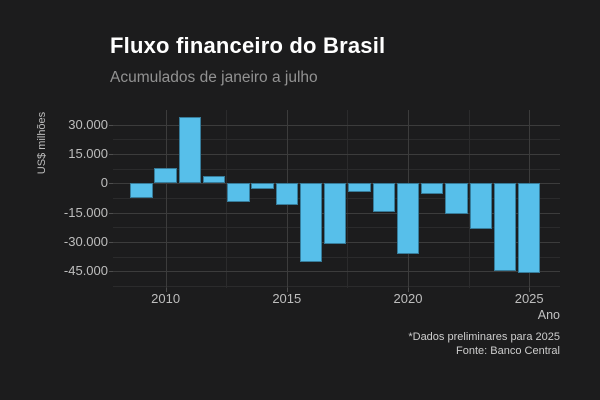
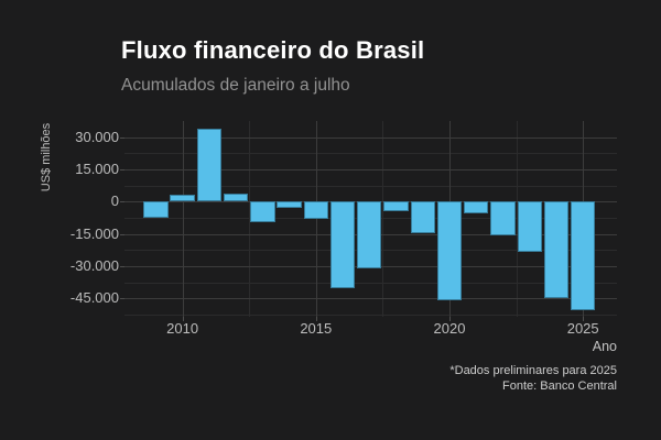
2010: 8000 -> 3000
2015: -11000 -> -8000
2020: -36000 -> -46000
2025: -46000 -> -50000
